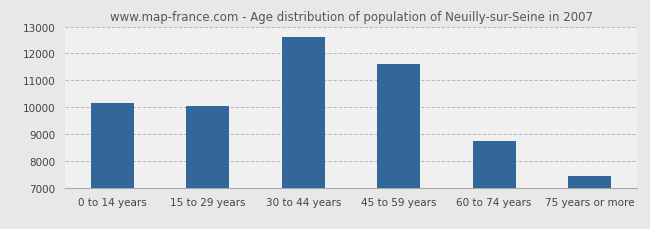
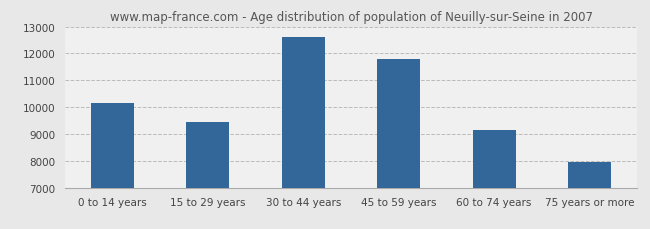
15 to 29 years: 10050 -> 9450
45 to 59 years: 11600 -> 11800
60 to 74 years: 8750 -> 9150
75 years or more: 7450 -> 7950
